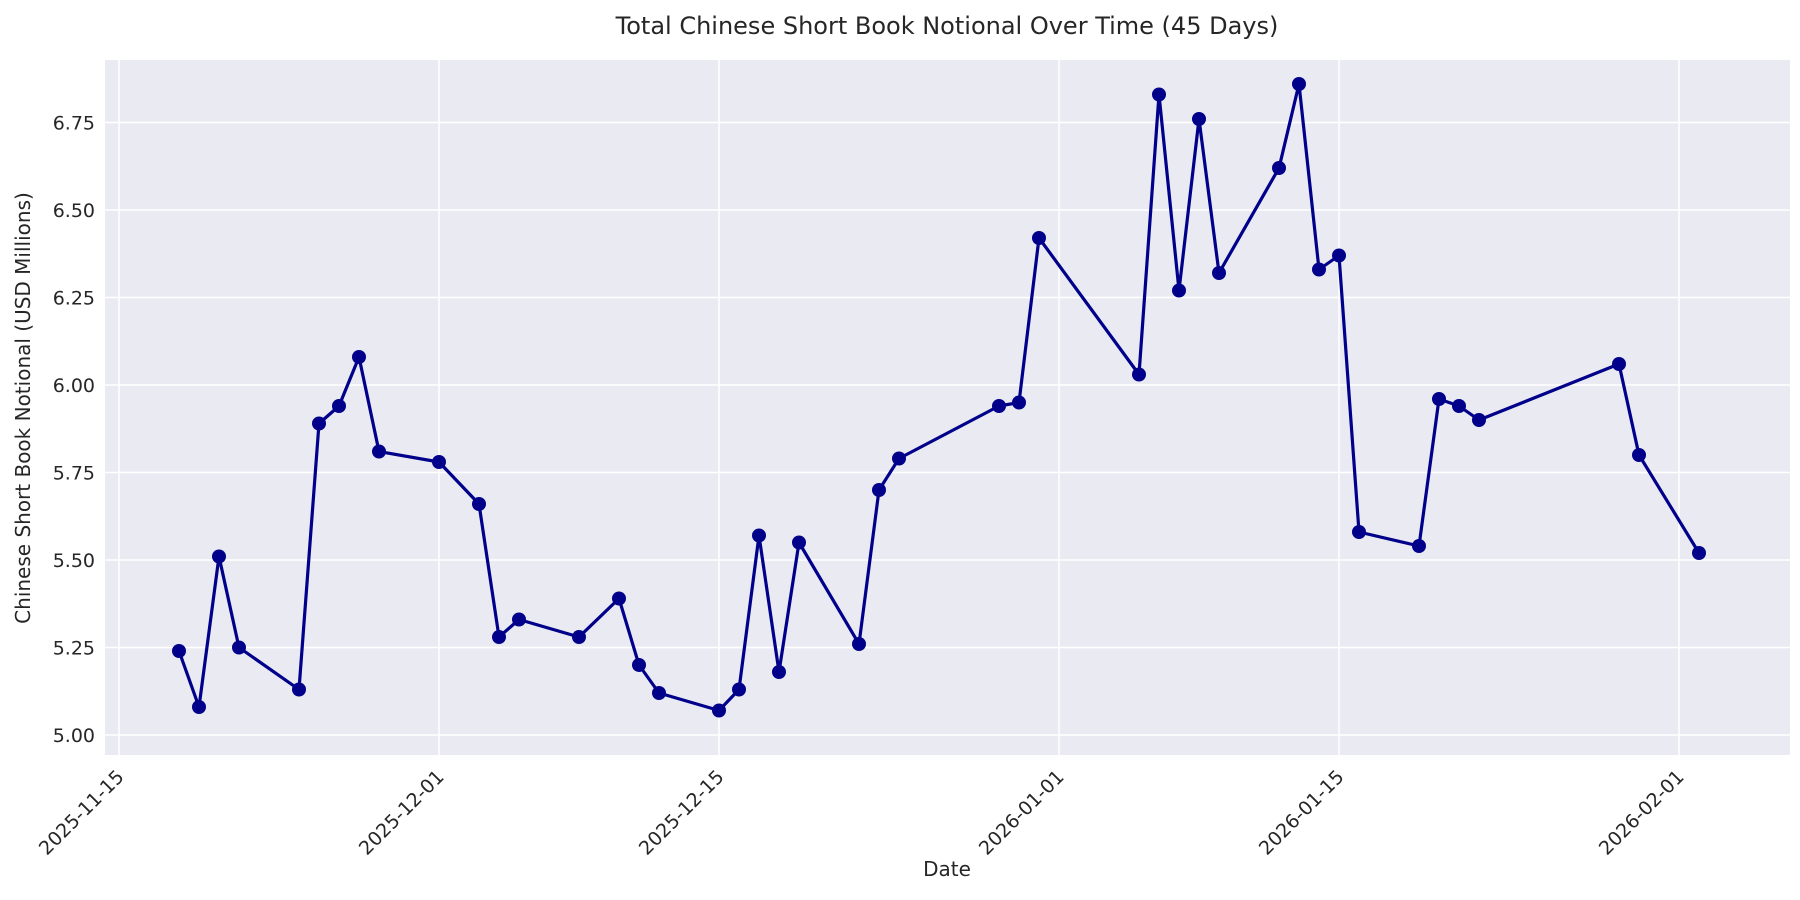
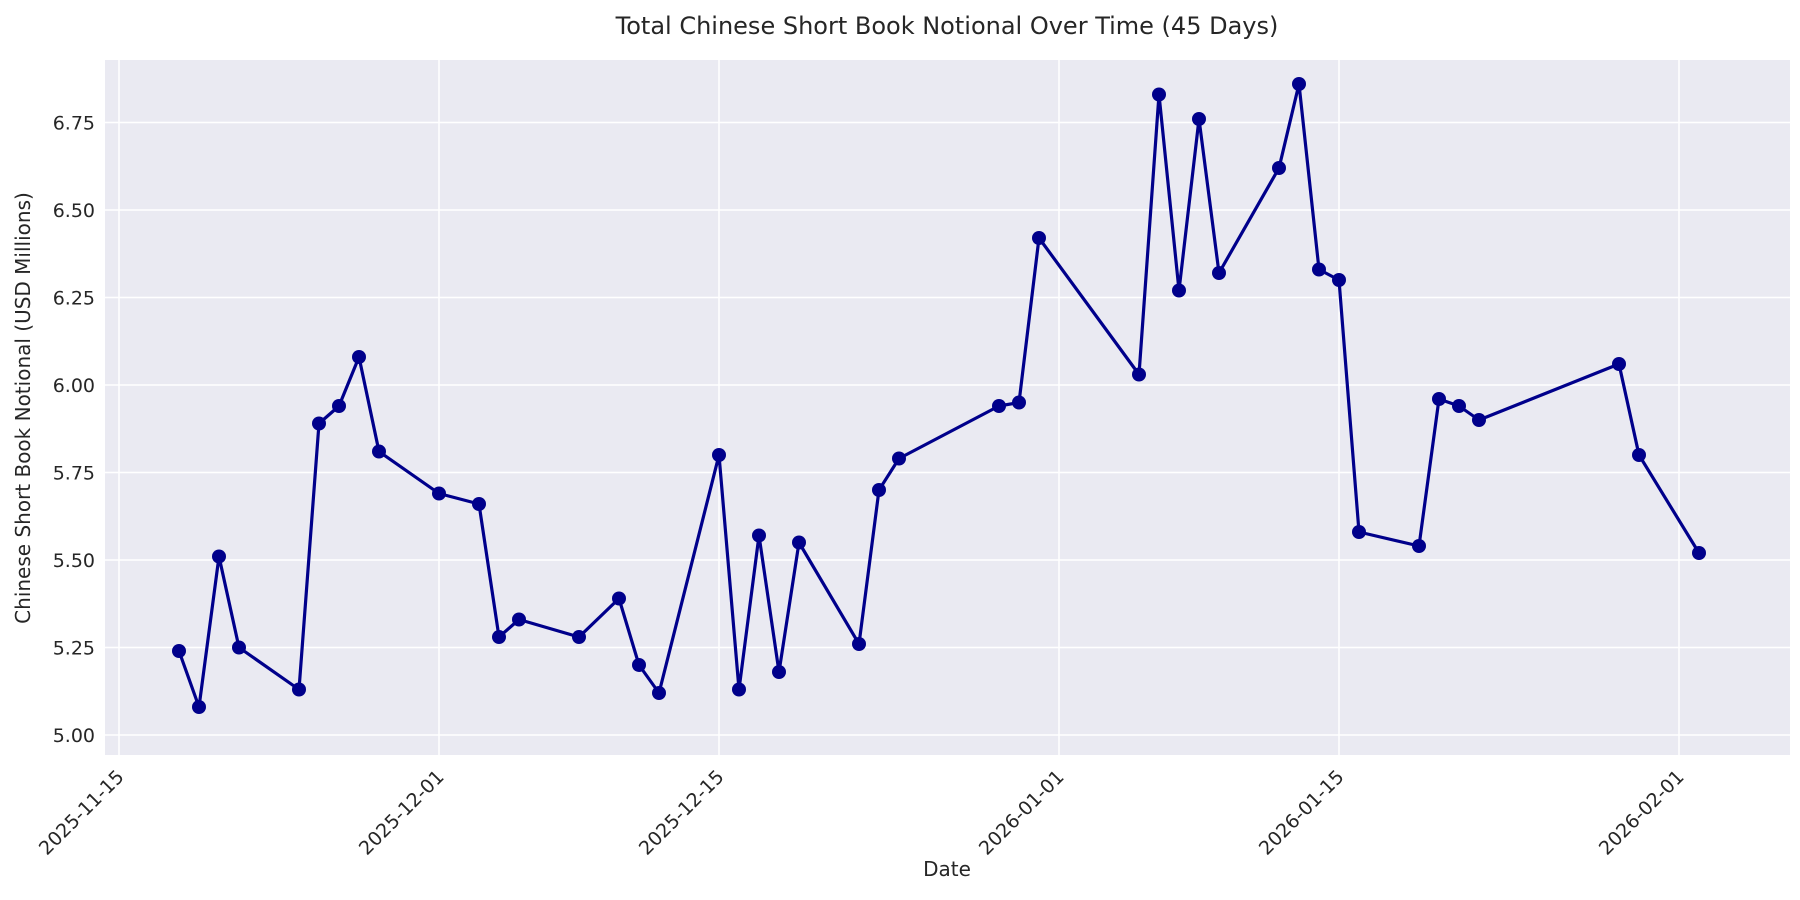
2025-12-01: 5.78 -> 5.69
2025-12-15: 5.07 -> 5.80
2026-01-15: 6.37 -> 6.30
